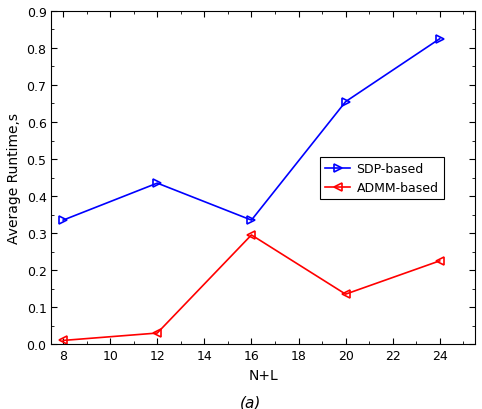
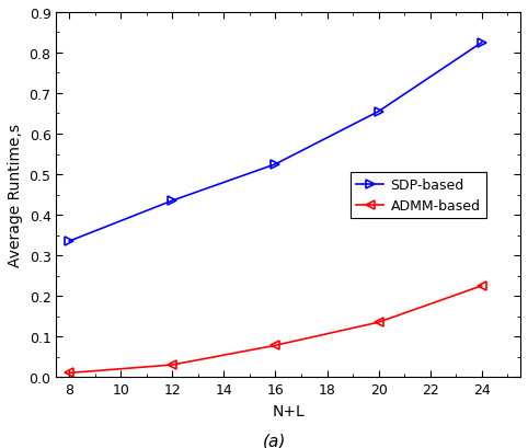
SDP-based/16: 0.335 -> 0.525
ADMM-based/16: 0.295 -> 0.078
